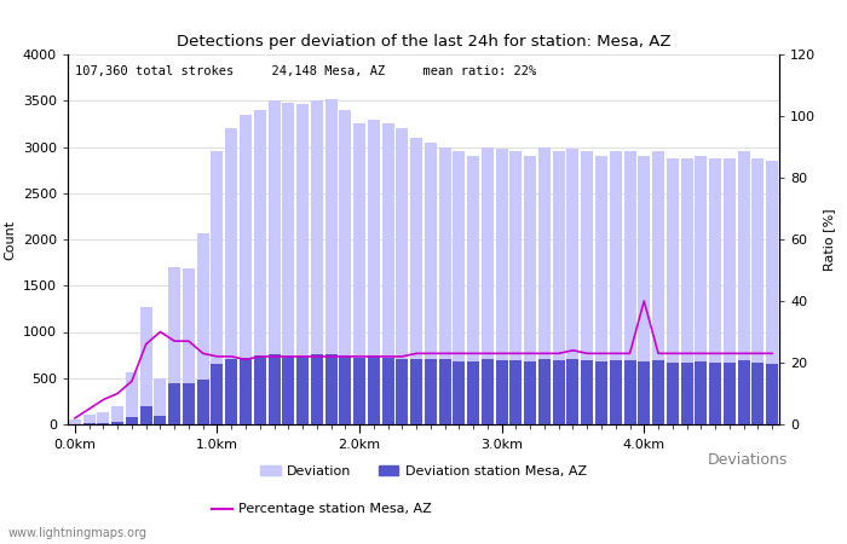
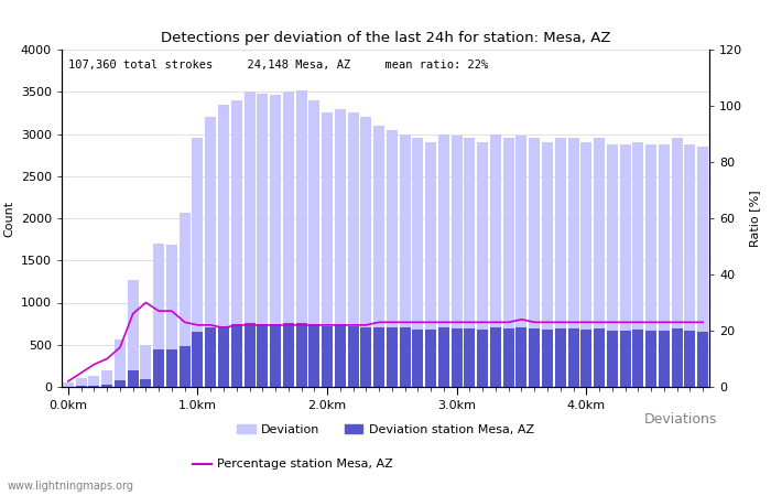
Percentage station Mesa, AZ/4.0km: 40 -> 23
